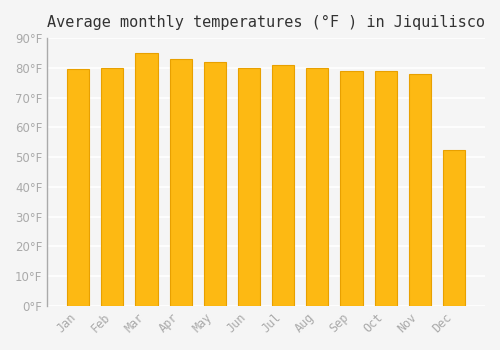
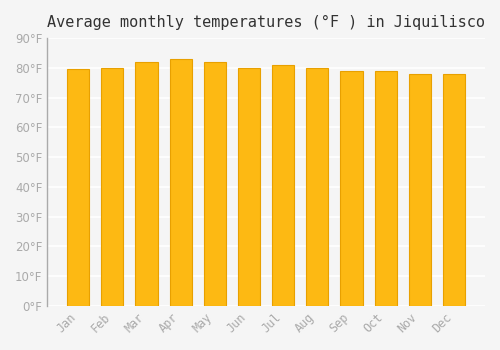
Mar: 85.0°F -> 82.0°F
Dec: 52.5°F -> 78.0°F
